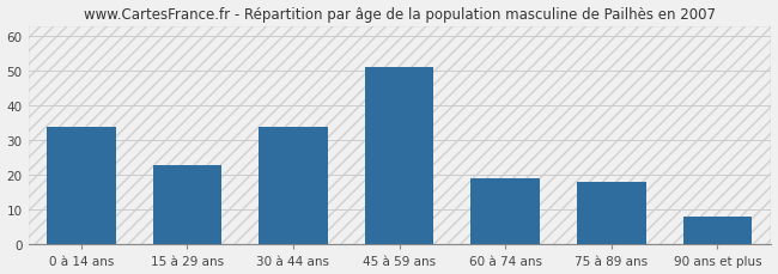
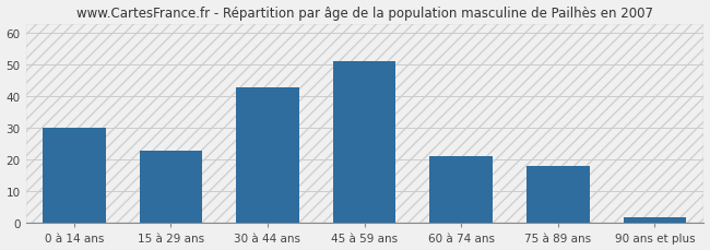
0 à 14 ans: 34 -> 30
30 à 44 ans: 34 -> 43
60 à 74 ans: 19 -> 21
90 ans et plus: 8 -> 2
